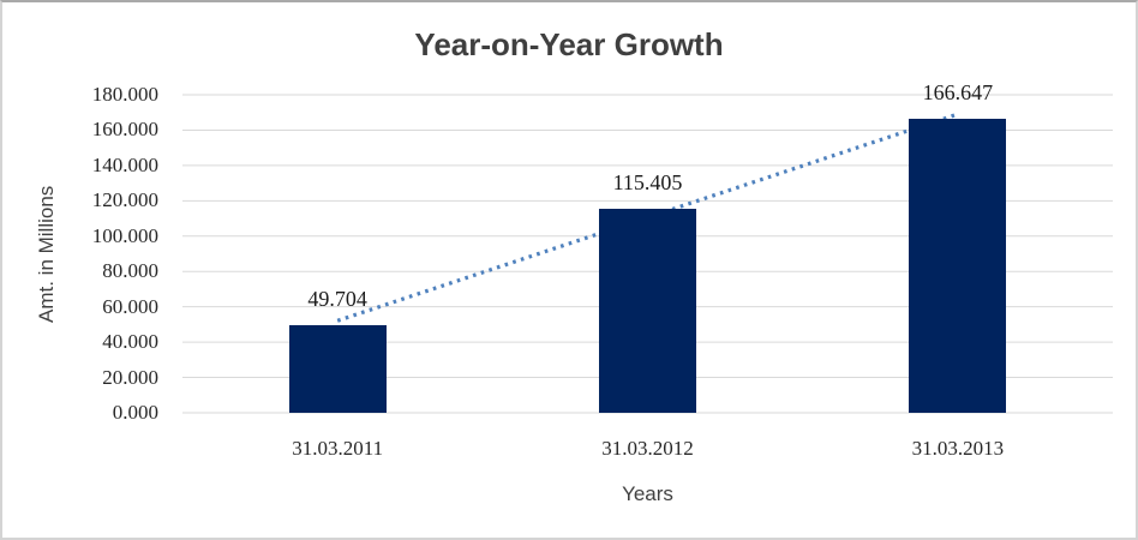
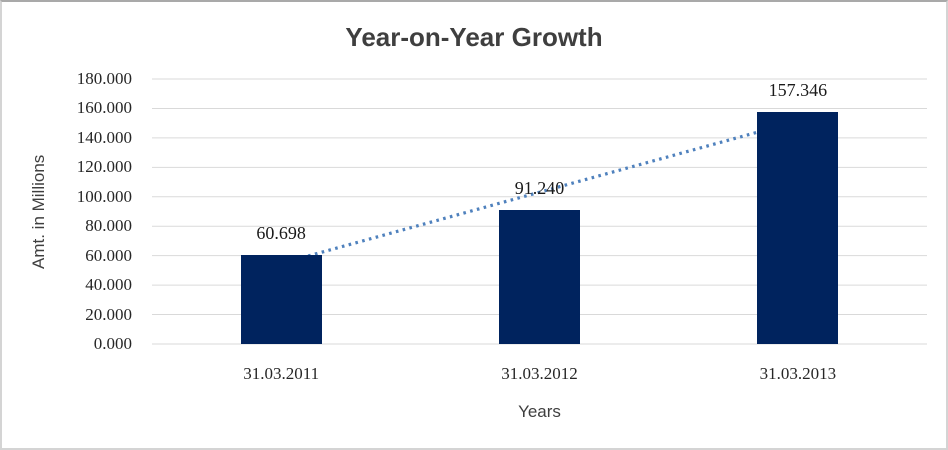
31.03.2011: 49.704 -> 60.698
31.03.2012: 115.405 -> 91.240
31.03.2013: 166.647 -> 157.346
